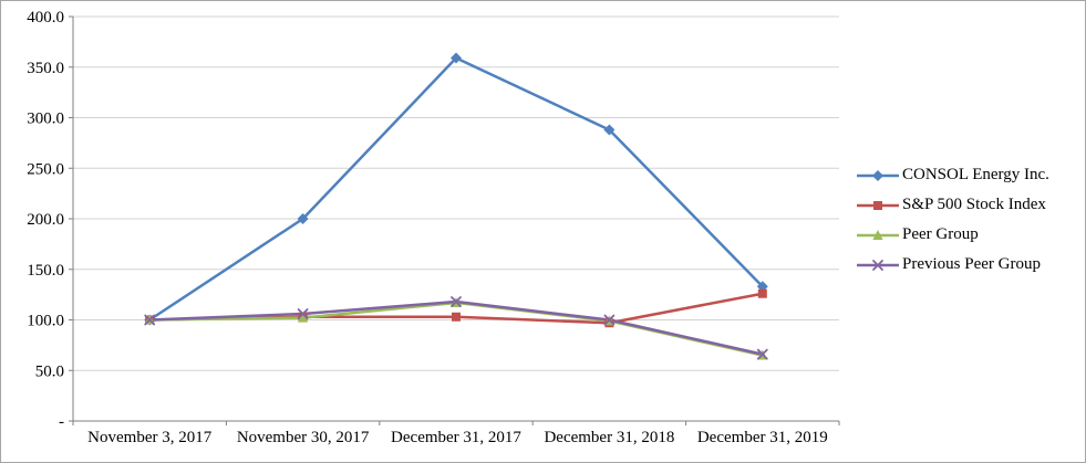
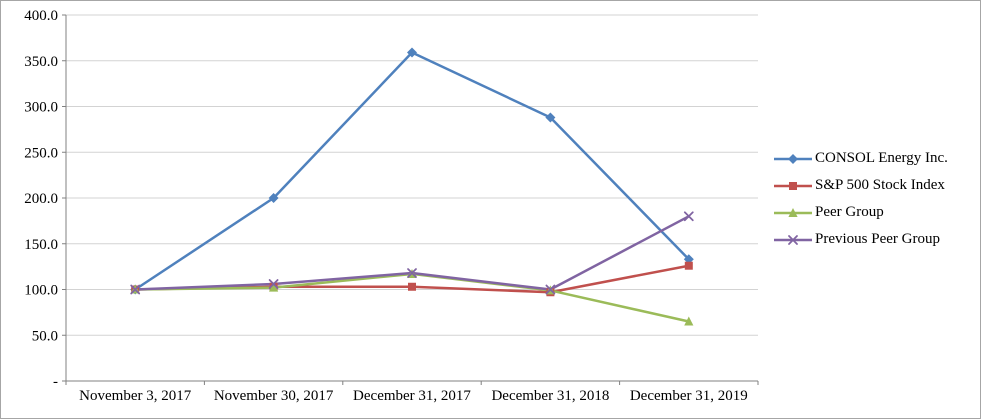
Previous Peer Group/December 31, 2019: 70 -> 180
